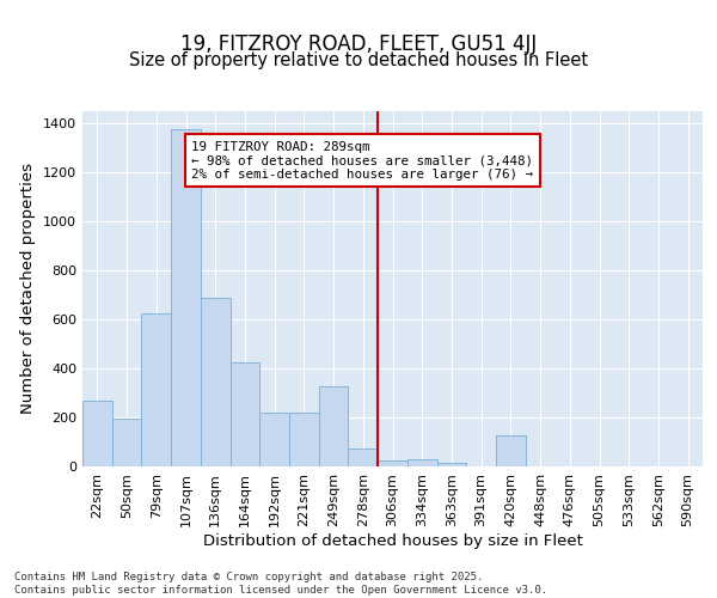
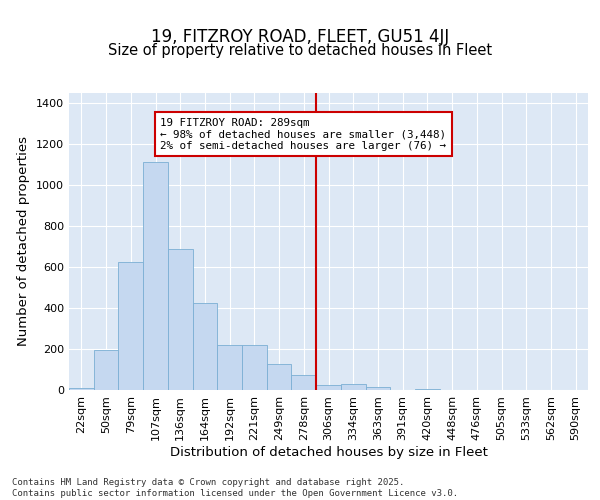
22sqm: 270 -> 10
107sqm: 1375 -> 1110
249sqm: 325 -> 125
420sqm: 125 -> 5
